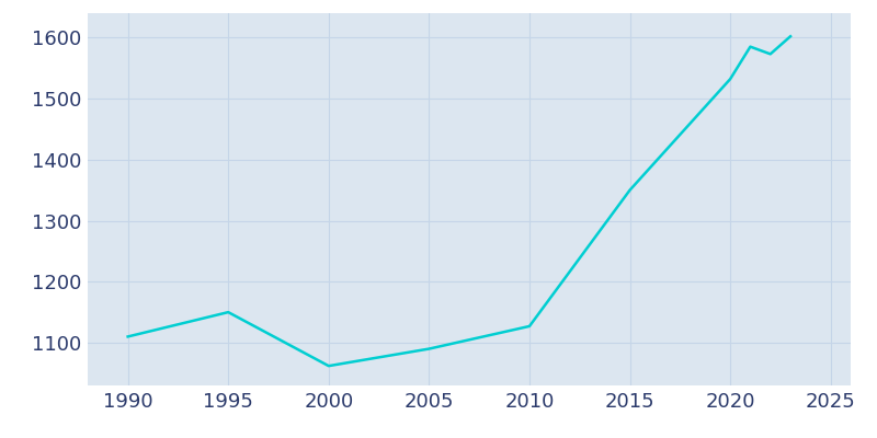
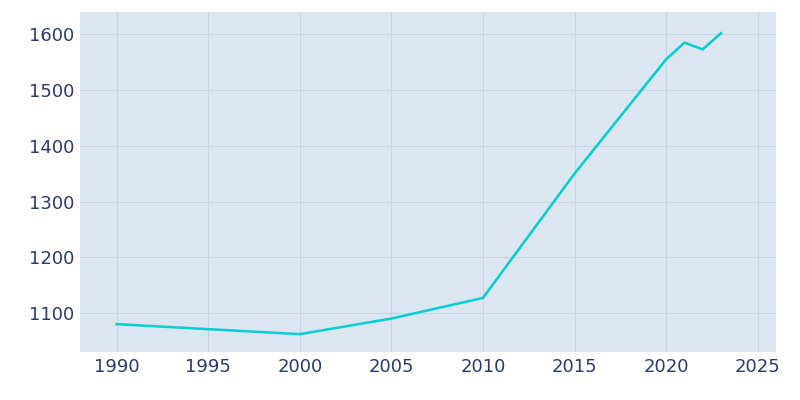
1990: 1110 -> 1080
1995: 1150 -> 1071
2020: 1532 -> 1555
